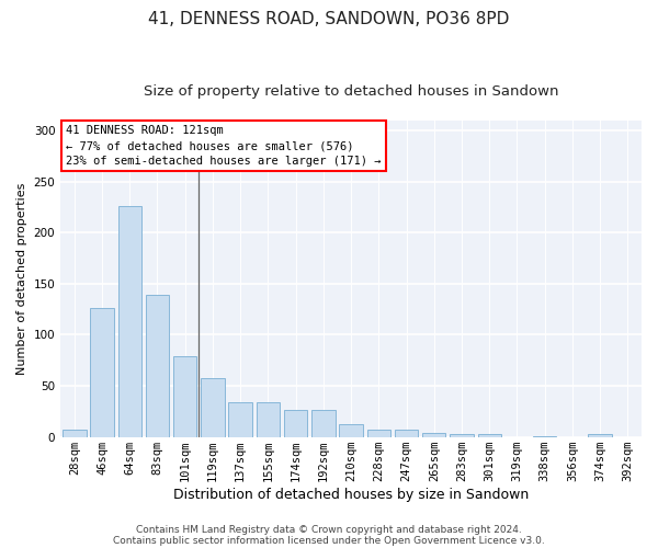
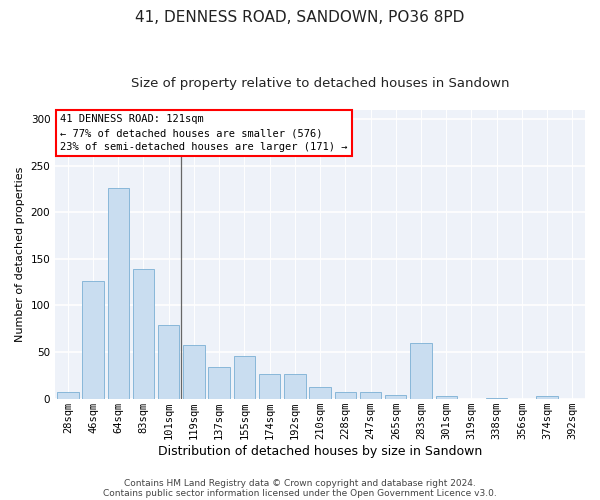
155sqm: 34 -> 46
283sqm: 3 -> 60
